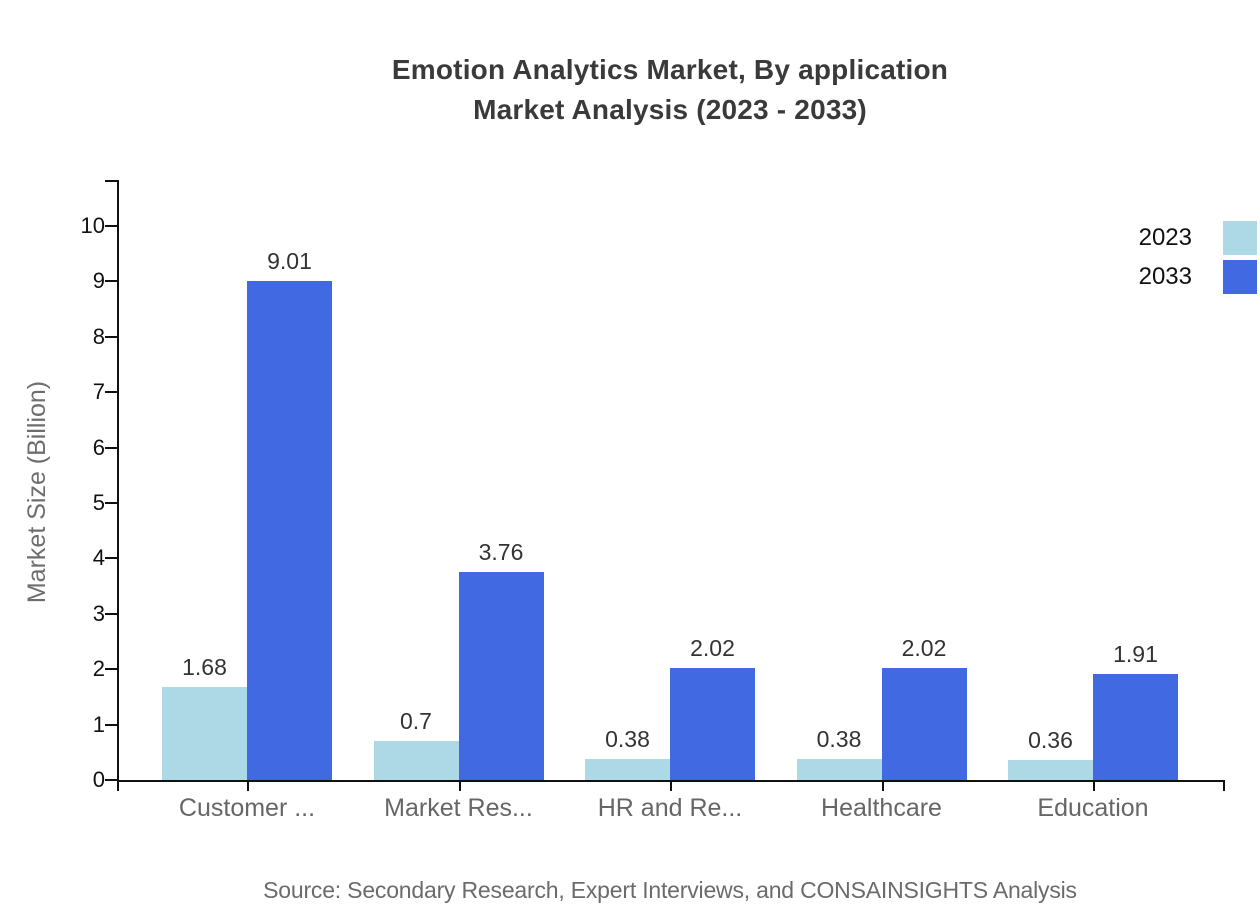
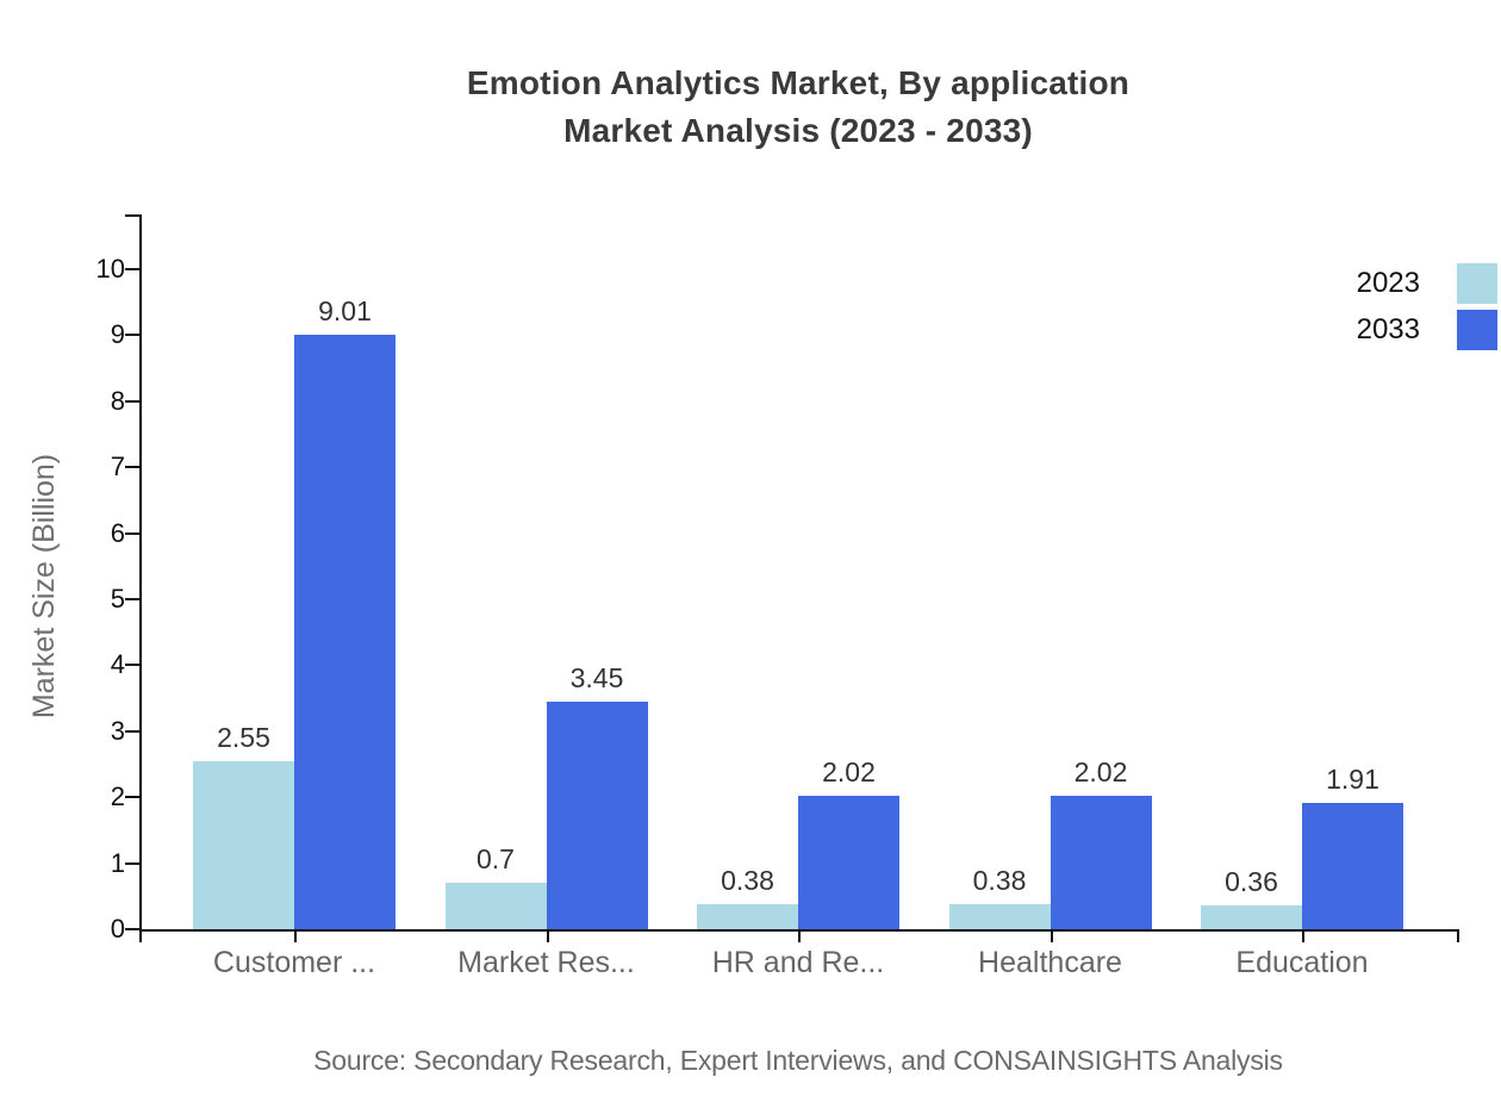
2023/Customer ...: 1.68 -> 2.55
2033/Market Res...: 3.76 -> 3.45
